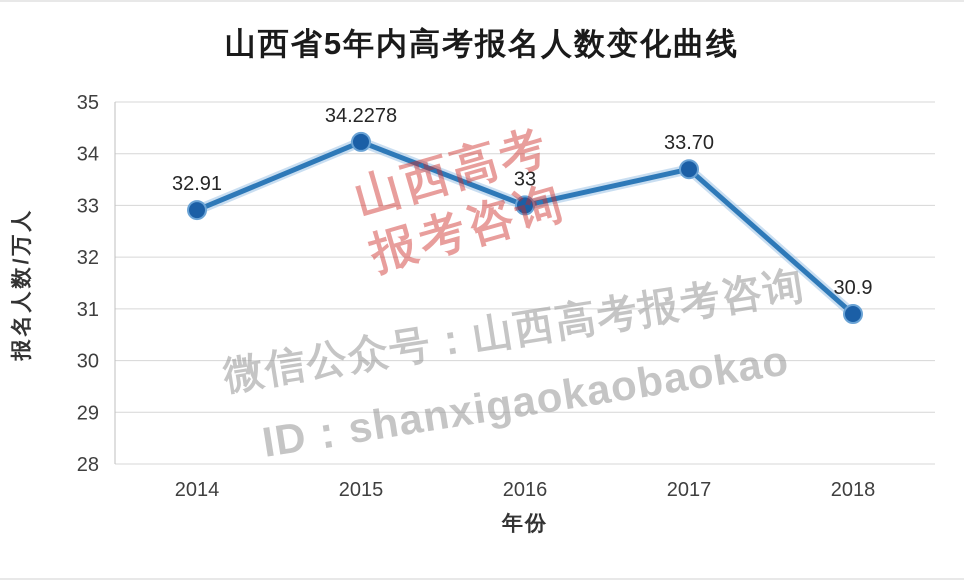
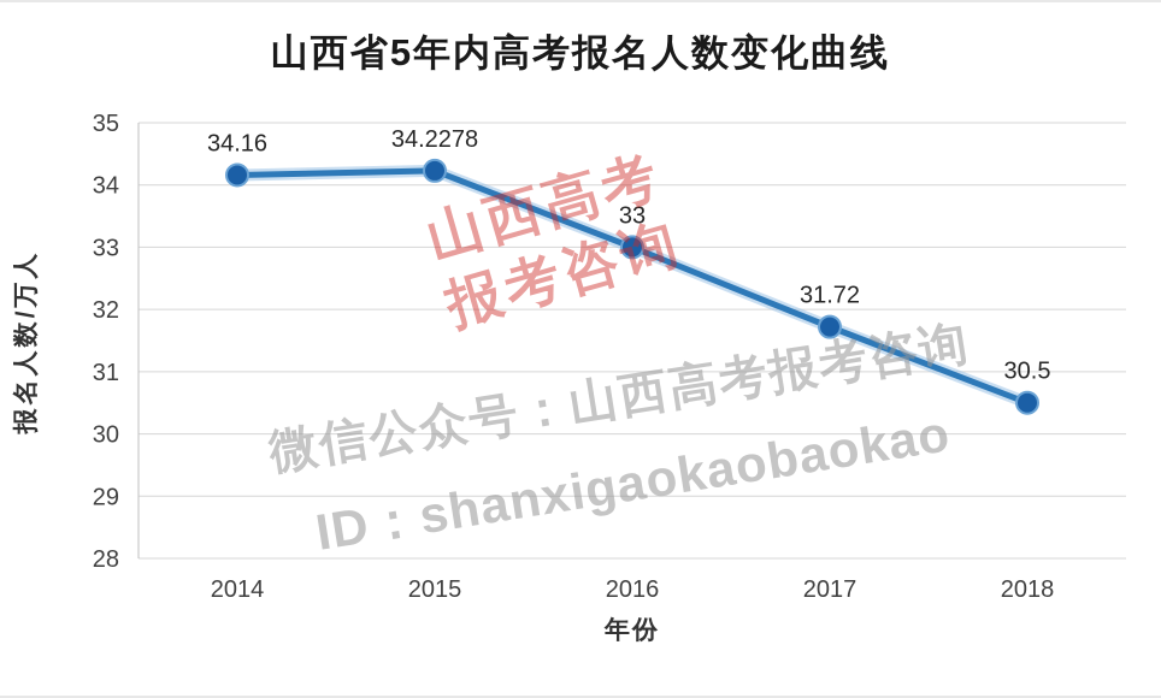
2014: 32.91 -> 34.16
2017: 33.70 -> 31.72
2018: 30.9 -> 30.5
